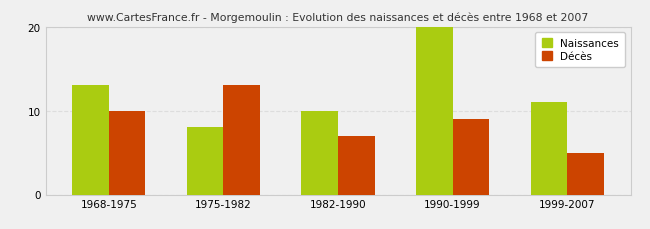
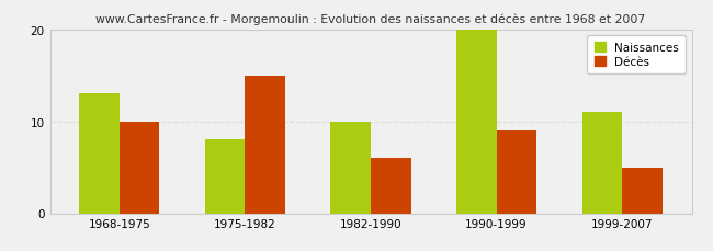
Décès/1975-1982: 13 -> 15
Décès/1982-1990: 7 -> 6
